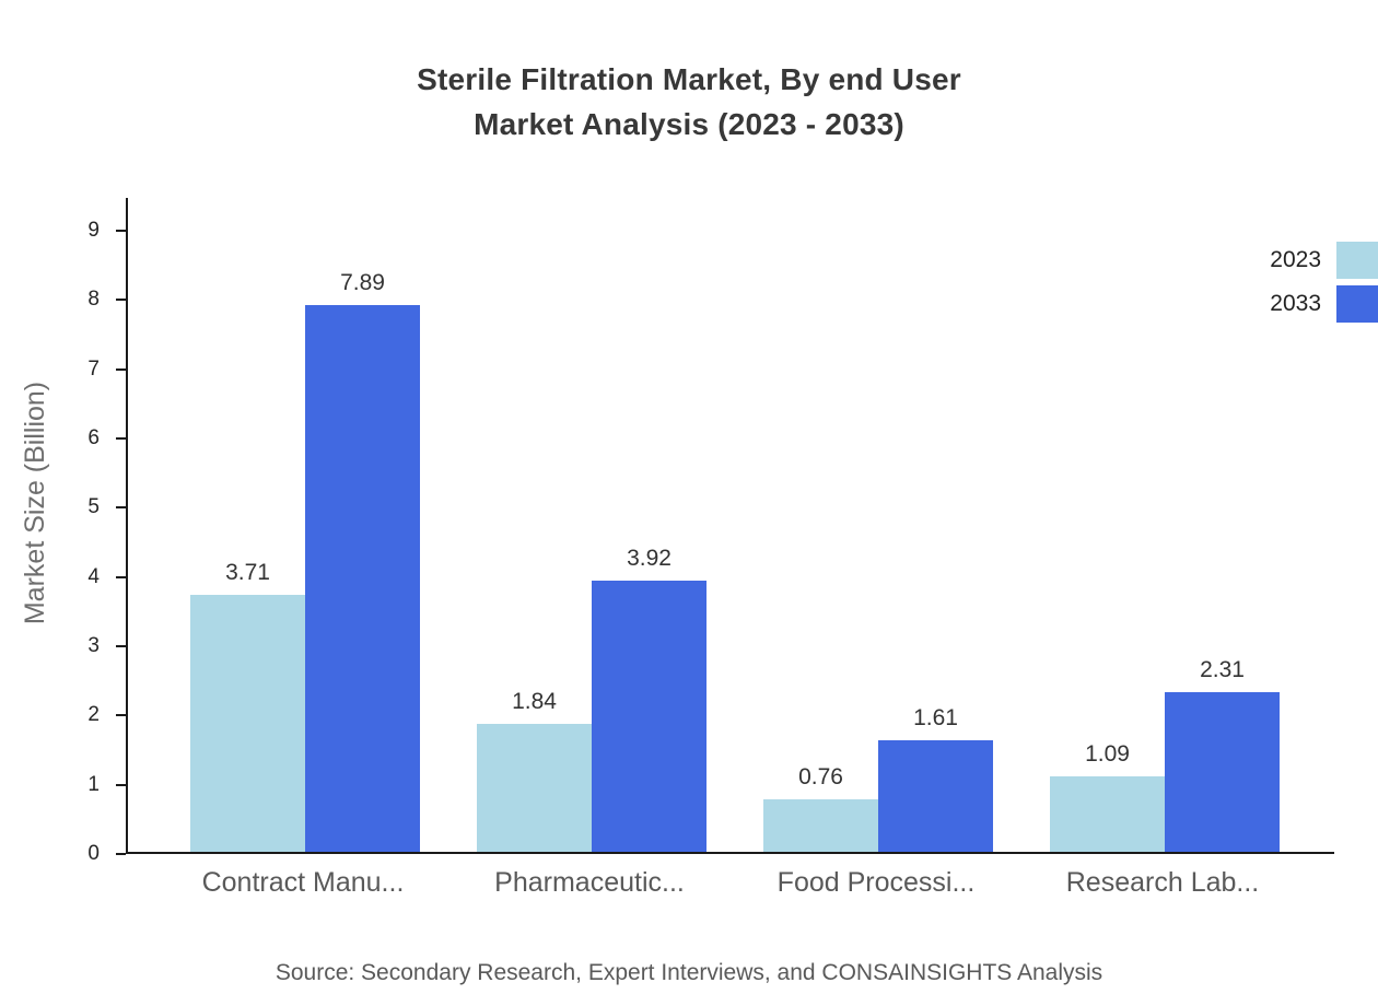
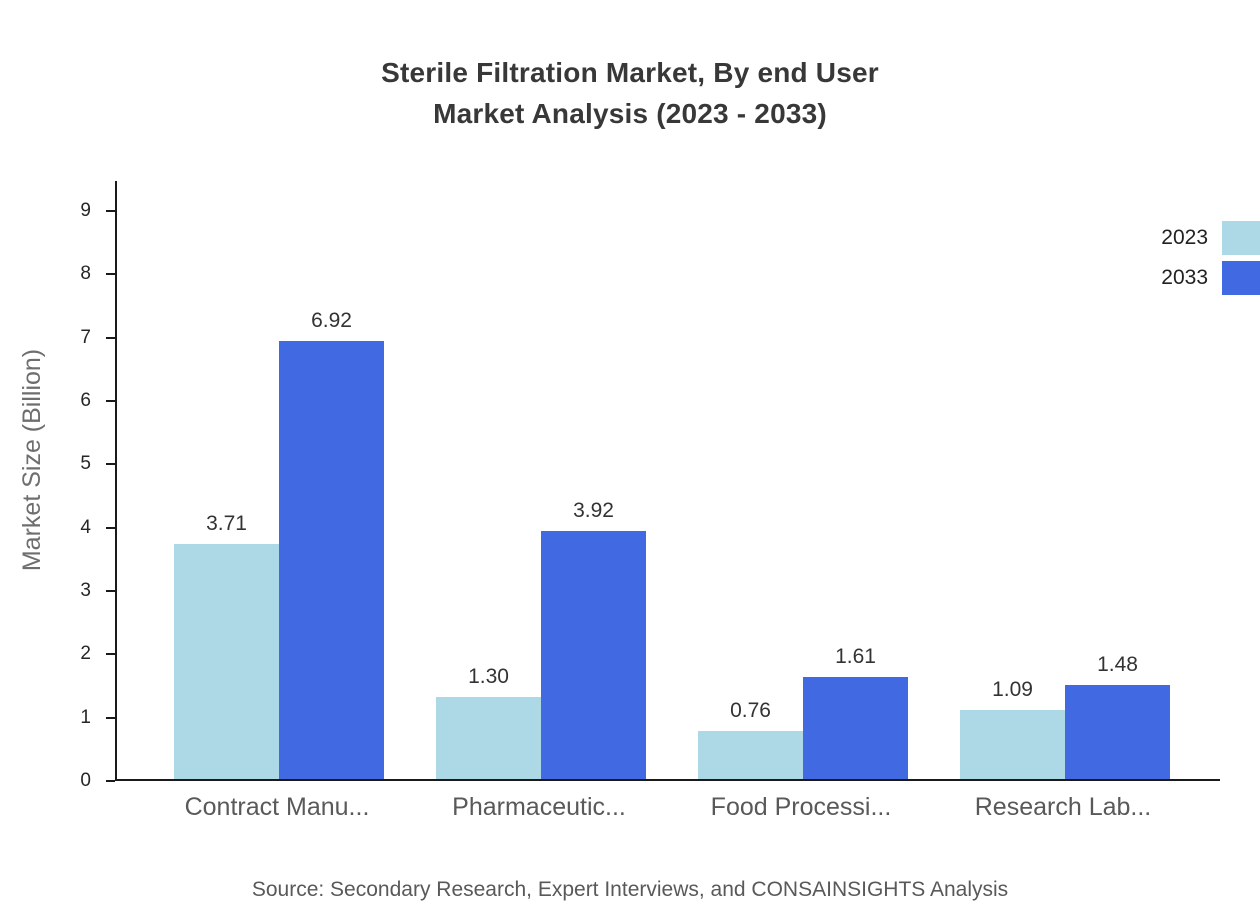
2033/Contract Manu...: 7.89 -> 6.92
2023/Pharmaceutic...: 1.84 -> 1.30
2033/Research Lab...: 2.31 -> 1.48
